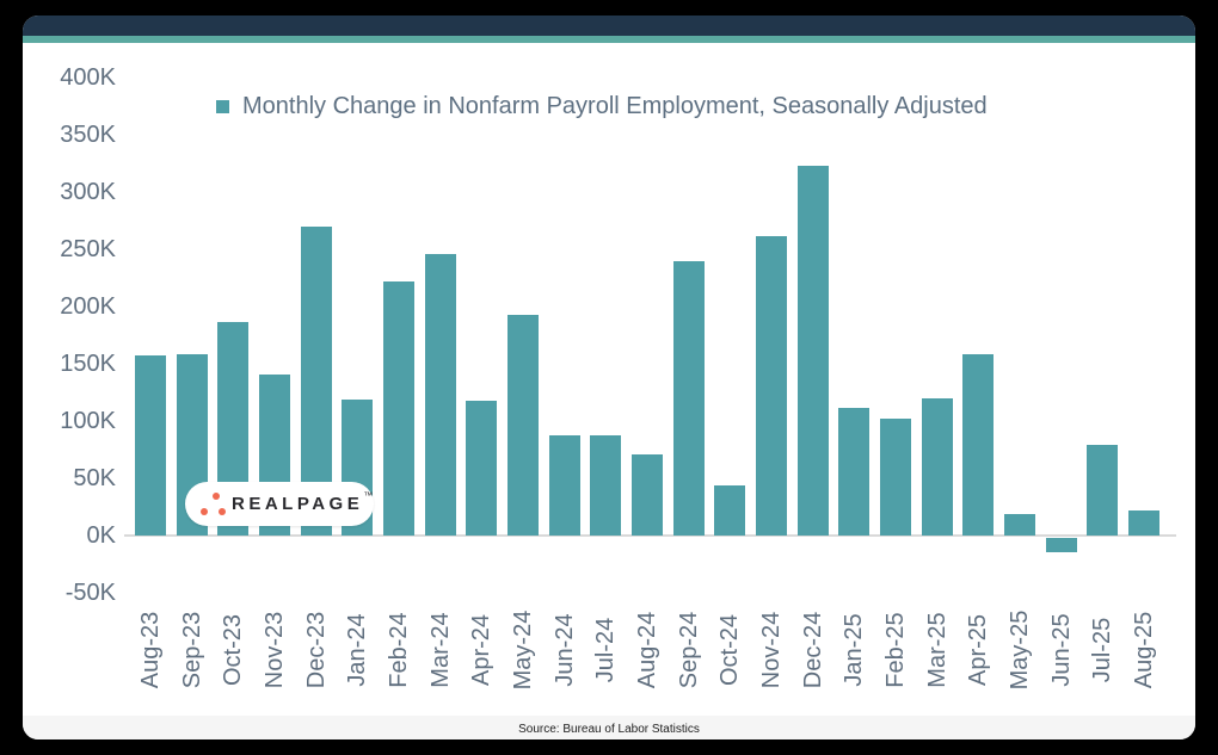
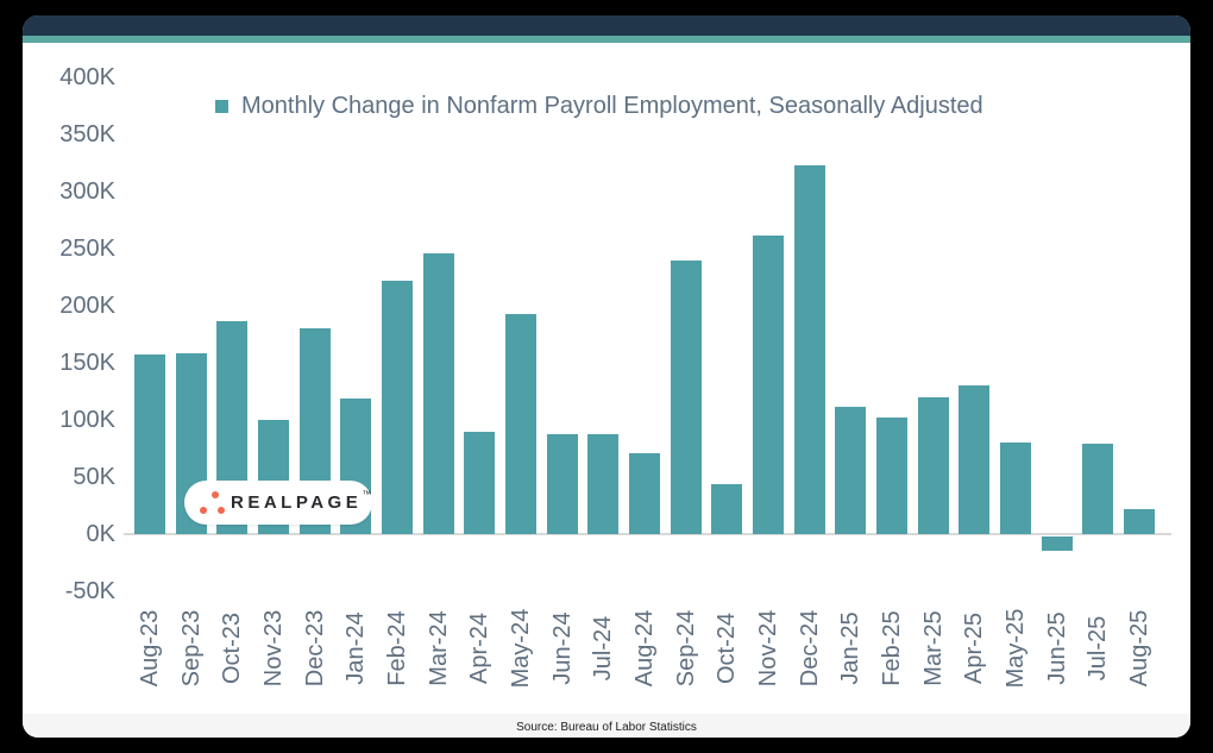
Nov-23: 140K -> 100K
Dec-23: 270K -> 180K
Apr-24: 120K -> 90K
Apr-25: 160K -> 130K
May-25: 20K -> 80K
